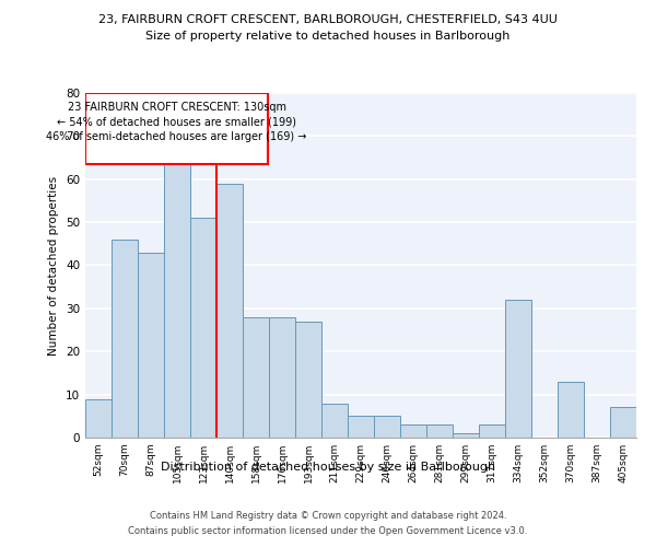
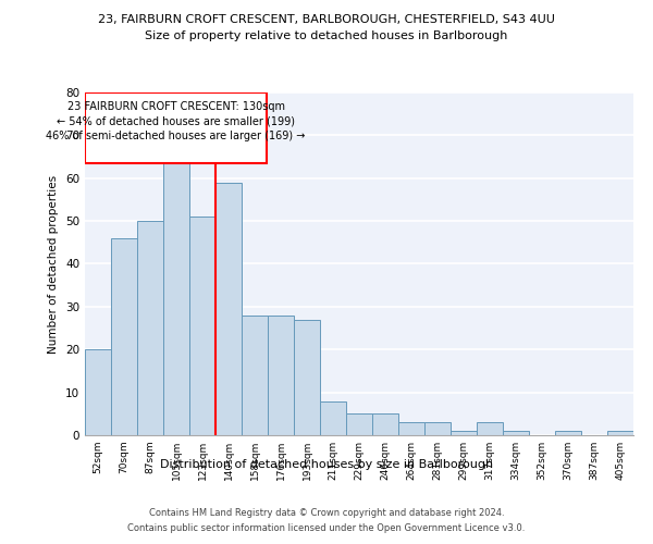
52sqm: 9 -> 20
87sqm: 43 -> 50
334sqm: 32 -> 1
370sqm: 13 -> 1
405sqm: 7 -> 1
